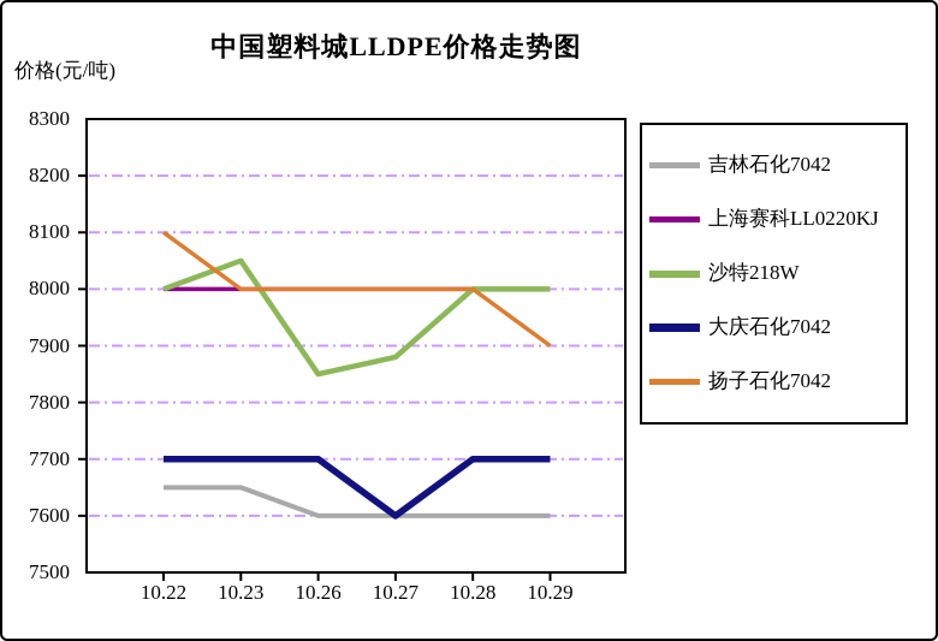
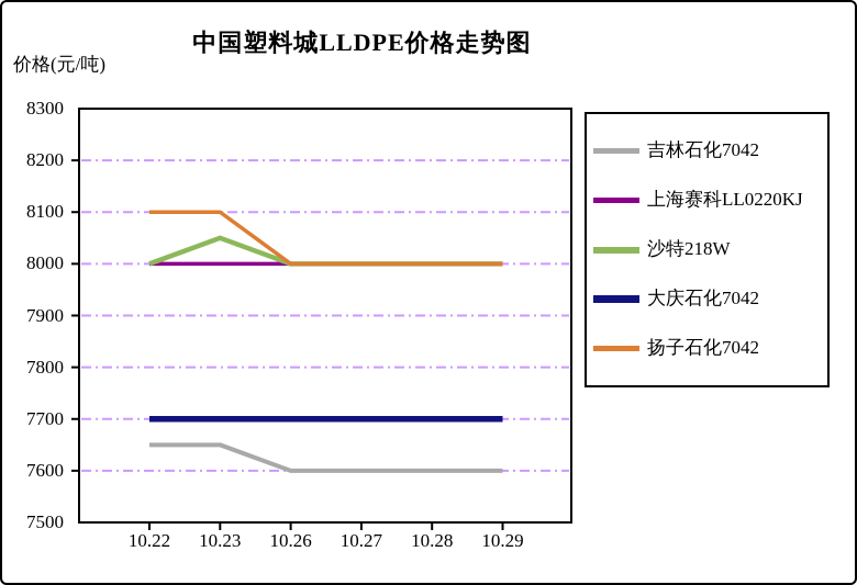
扬子石化7042/10.23: 8000 -> 8100
沙特218W/10.26: 7850 -> 8000
沙特218W/10.27: 7880 -> 8000
大庆石化7042/10.27: 7600 -> 7700
扬子石化7042/10.29: 7900 -> 8000
